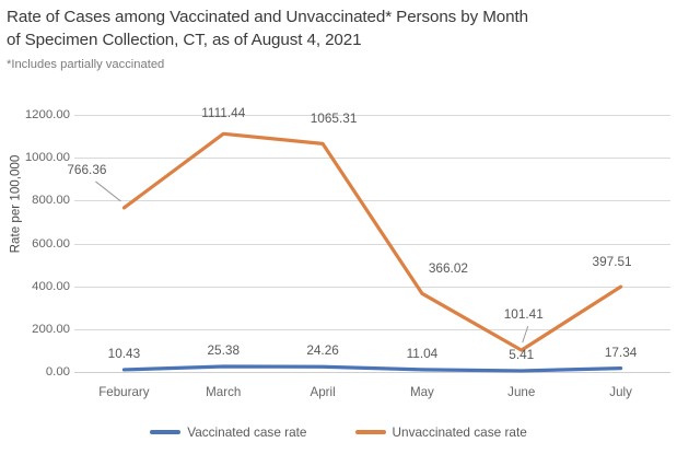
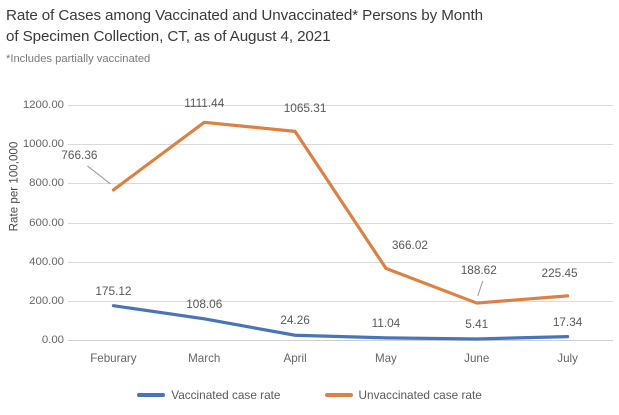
Vaccinated case rate/Feburary: 10.43 -> 175.12
Vaccinated case rate/March: 25.38 -> 108.06
Unvaccinated case rate/June: 101.41 -> 188.62
Unvaccinated case rate/July: 397.51 -> 225.45
